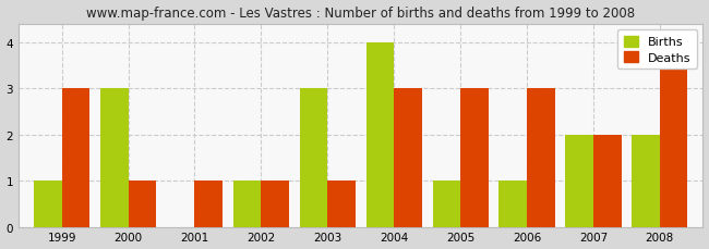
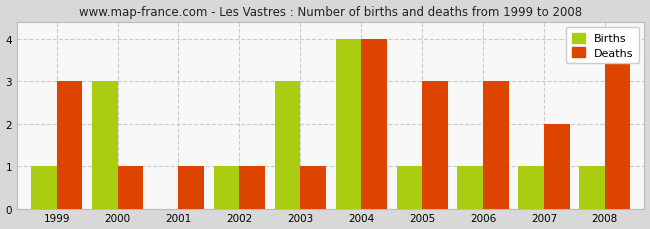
Deaths/2004: 3 -> 4
Births/2007: 2 -> 1
Births/2008: 2 -> 1
